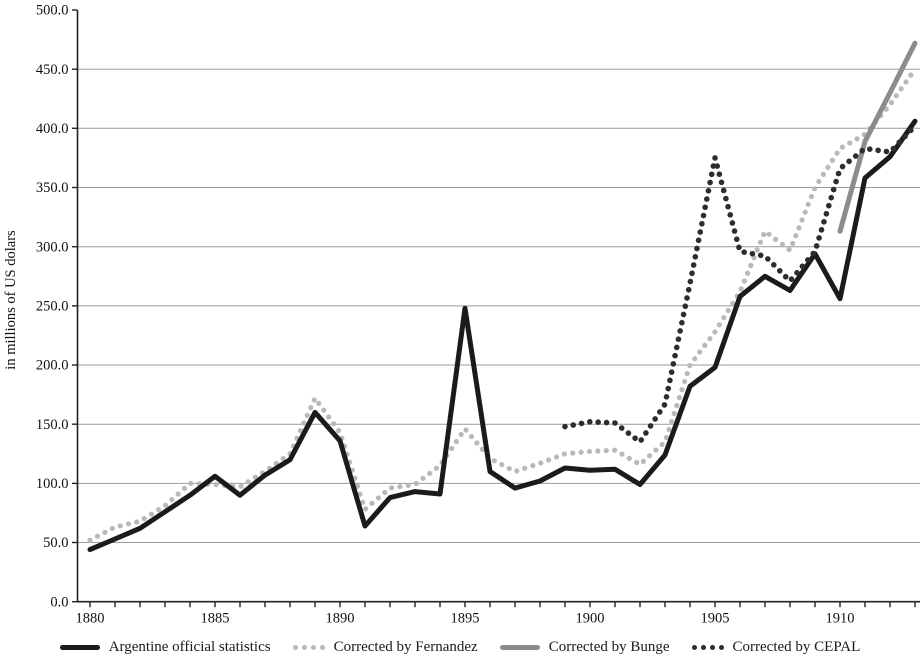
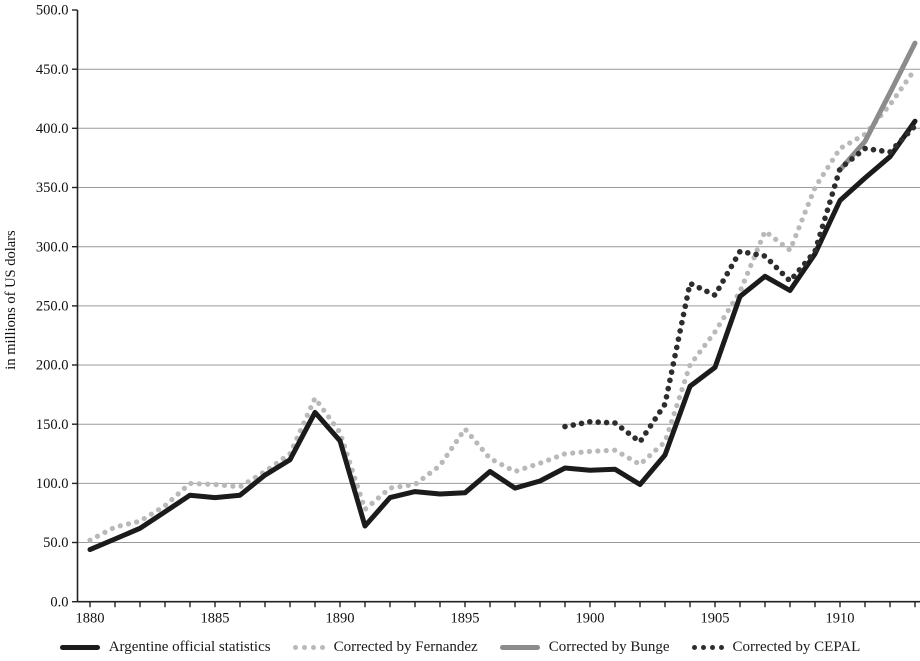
Argentine official statistics/1885: 106 -> 88
Argentine official statistics/1895: 248 -> 92
Corrected by CEPAL/1905: 375 -> 259
Argentine official statistics/1910: 256 -> 339
Corrected by Bunge/1910: 313 -> 365
